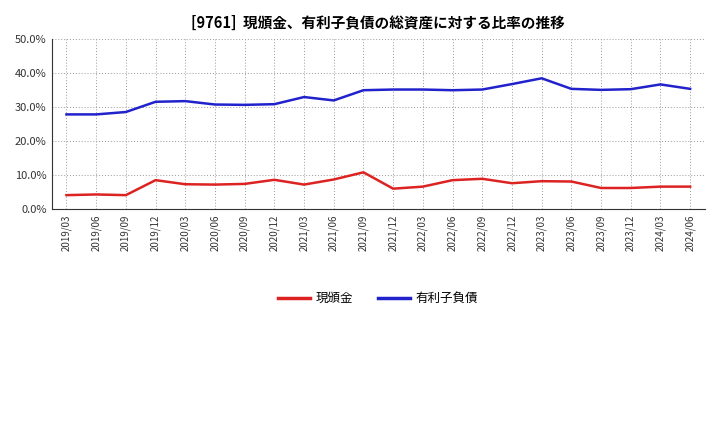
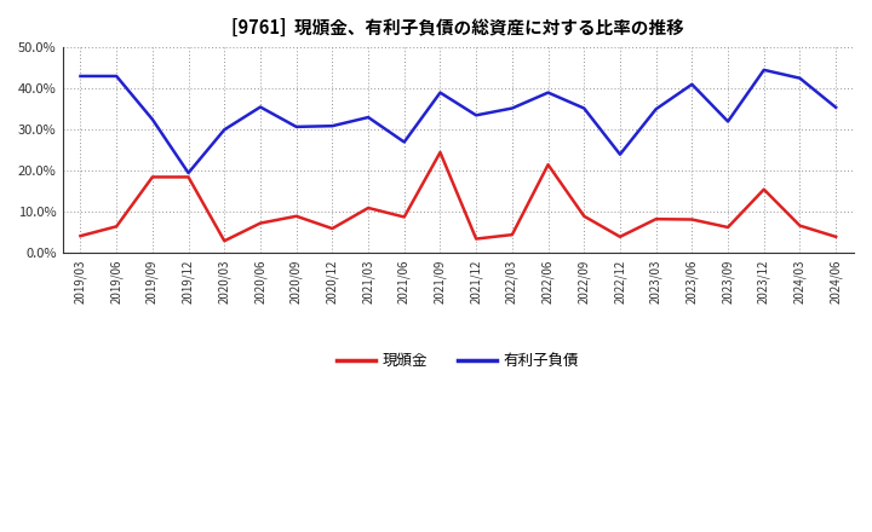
有利子負債/2019/03: 27.9% -> 43.0%
現頒金/2019/06: 4.4% -> 6.5%
有利子負債/2019/06: 27.9% -> 43.0%
現頒金/2019/09: 4.2% -> 18.5%
有利子負債/2019/09: 28.6% -> 32.5%
現頒金/2019/12: 8.6% -> 18.5%
有利子負債/2019/12: 31.6% -> 19.5%
現頒金/2020/03: 7.4% -> 3.0%
有利子負債/2020/03: 31.8% -> 30.0%
有利子負債/2020/06: 30.8% -> 35.5%
現頒金/2020/09: 7.5% -> 9.0%
現頒金/2020/12: 8.7% -> 6.0%
現頒金/2021/03: 7.3% -> 11.0%
有利子負債/2021/06: 32.0% -> 27.0%
現頒金/2021/09: 10.9% -> 24.5%
有利子負債/2021/09: 35.0% -> 39.0%
現頒金/2021/12: 6.1% -> 3.5%
有利子負債/2021/12: 35.2% -> 33.5%
現頒金/2022/03: 6.7% -> 4.5%
現頒金/2022/06: 8.6% -> 21.5%
有利子負債/2022/06: 35.0% -> 39.0%
現頒金/2022/12: 7.7% -> 4.0%
有利子負債/2022/12: 36.8% -> 24.0%
有利子負債/2023/03: 38.5% -> 35.0%
有利子負債/2023/06: 35.4% -> 41.0%
有利子負債/2023/09: 35.1% -> 32.0%
現頒金/2023/12: 6.3% -> 15.5%
有利子負債/2023/12: 35.3% -> 44.5%
有利子負債/2024/03: 36.7% -> 42.5%
現頒金/2024/06: 6.7% -> 4.0%
